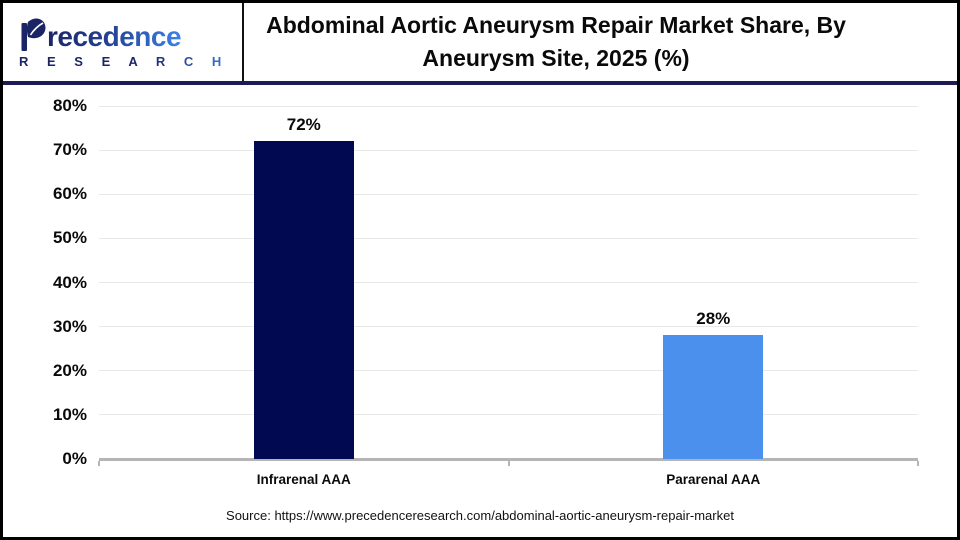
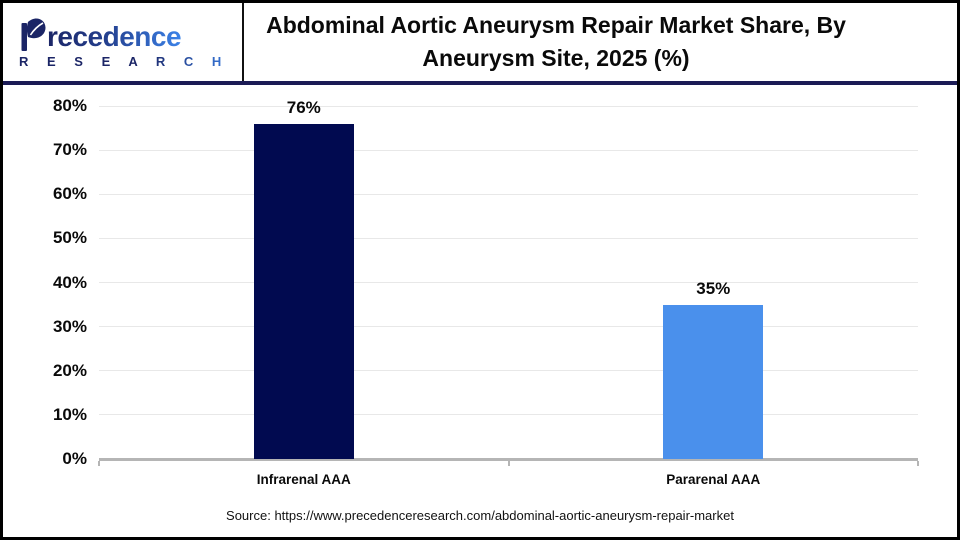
Infrarenal AAA: 72% -> 76%
Pararenal AAA: 28% -> 35%
